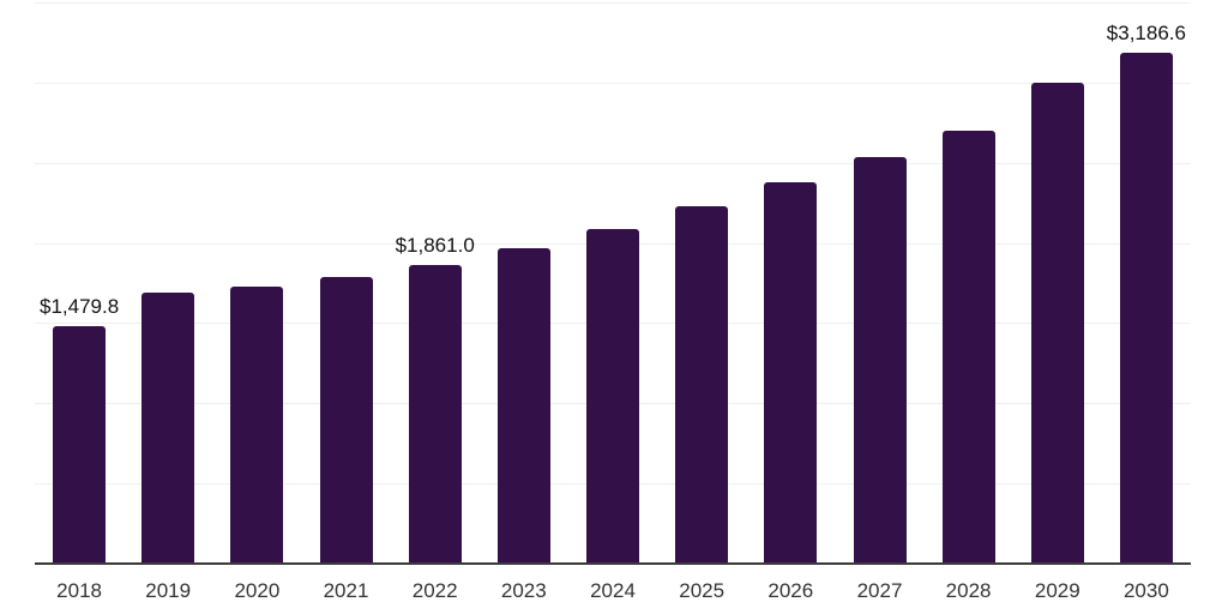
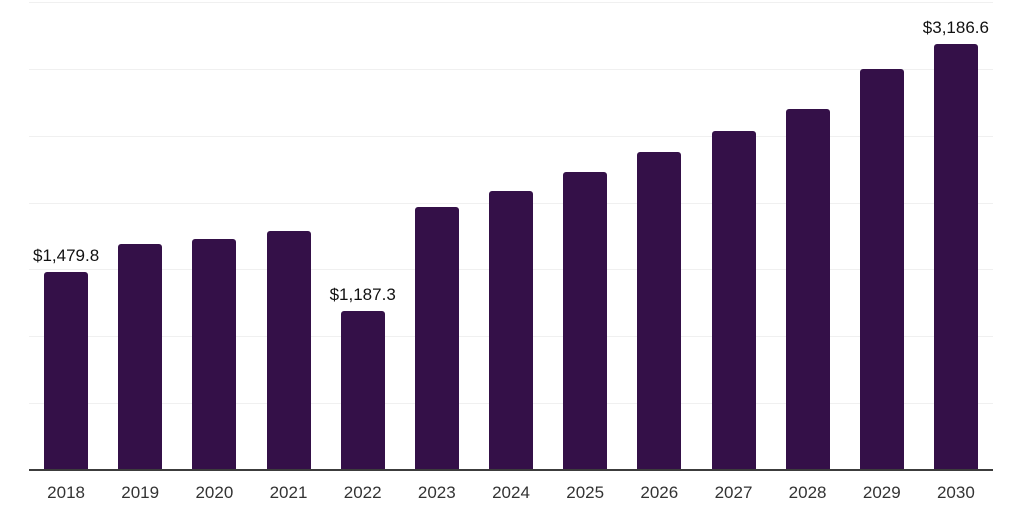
2022: $1,861.0 -> $1,187.3
